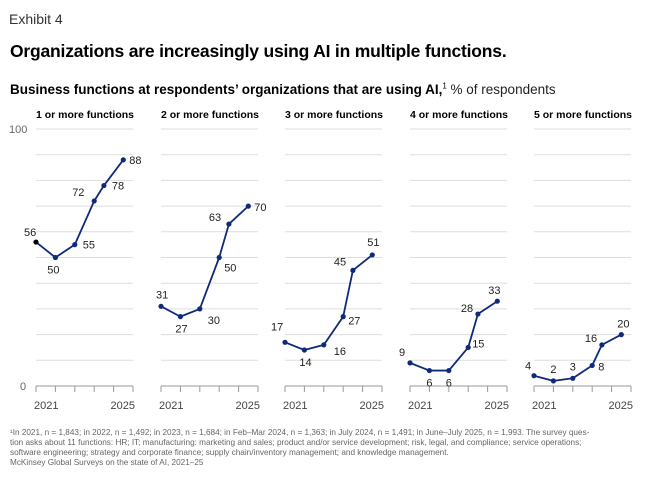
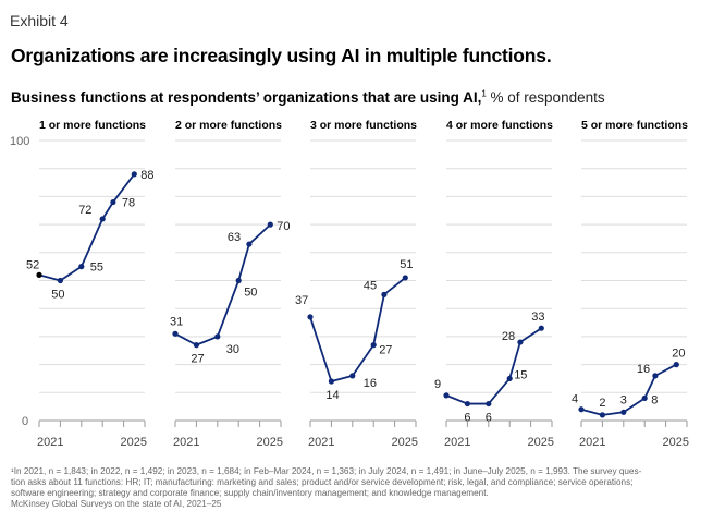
1 or more functions/2021: 56 -> 52
3 or more functions/2021: 17 -> 37
